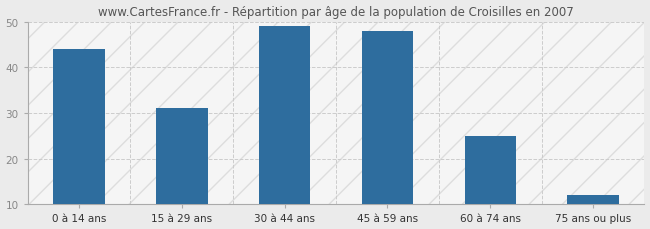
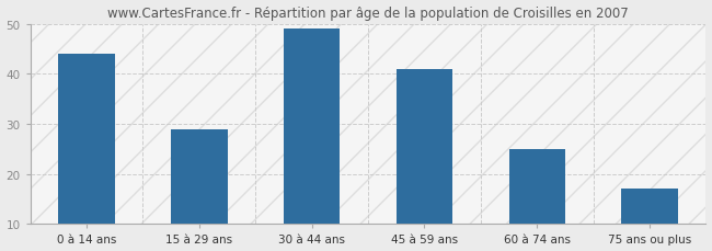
15 à 29 ans: 31 -> 29
45 à 59 ans: 48 -> 41
75 ans ou plus: 12 -> 17
